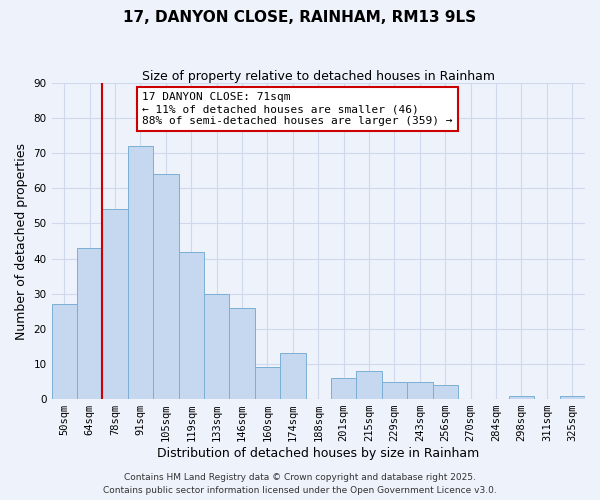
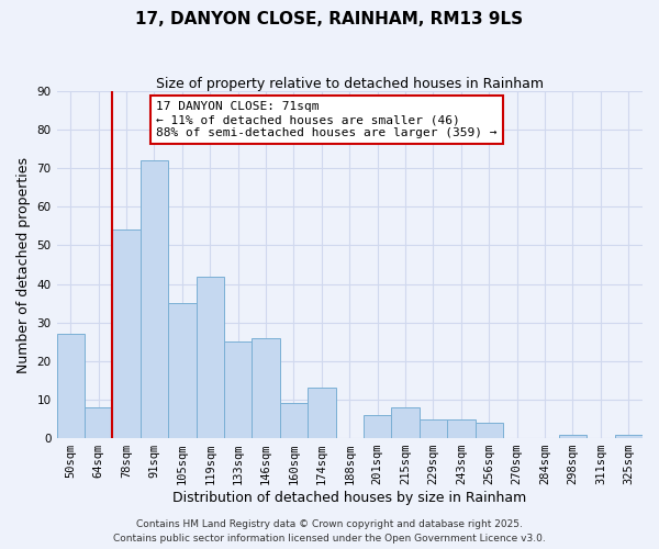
64sqm: 43 -> 8
105sqm: 64 -> 35
133sqm: 30 -> 25
